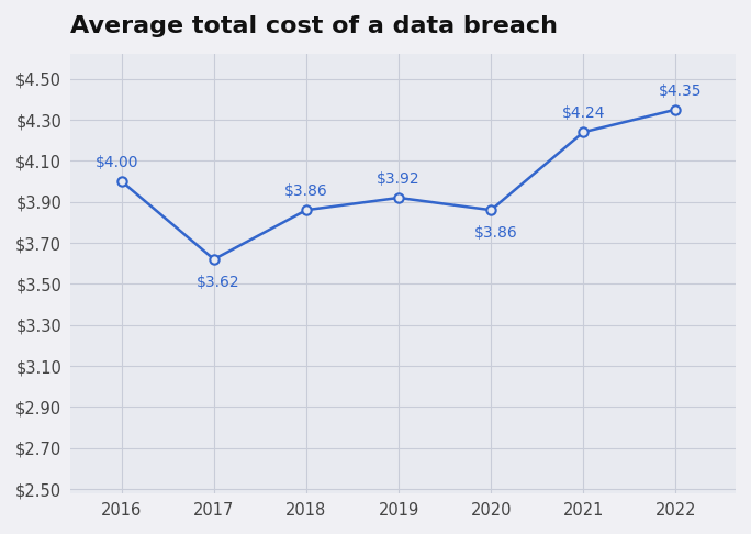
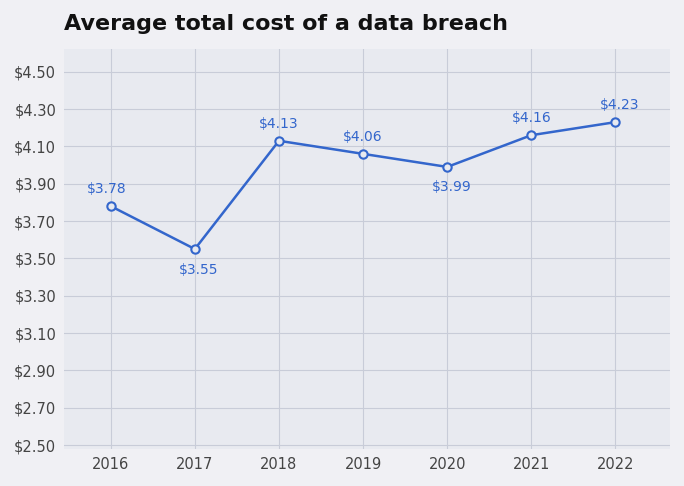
2016: $4.00 -> $3.78
2017: $3.62 -> $3.55
2018: $3.86 -> $4.13
2019: $3.92 -> $4.06
2020: $3.86 -> $3.99
2021: $4.24 -> $4.16
2022: $4.35 -> $4.23
